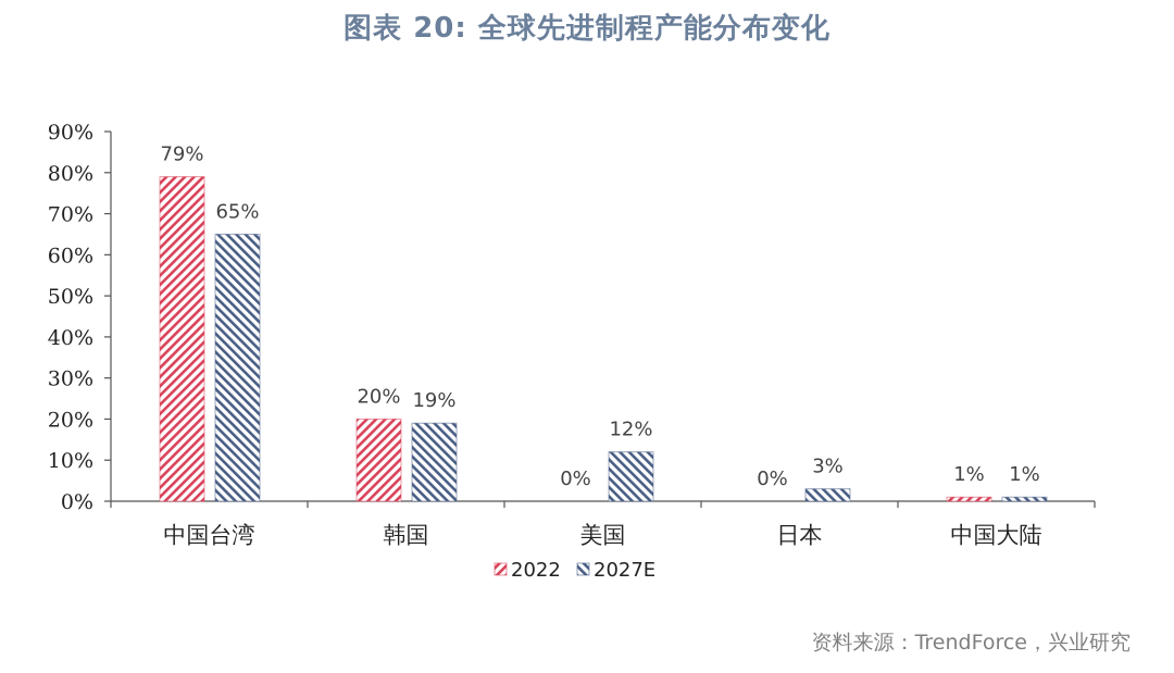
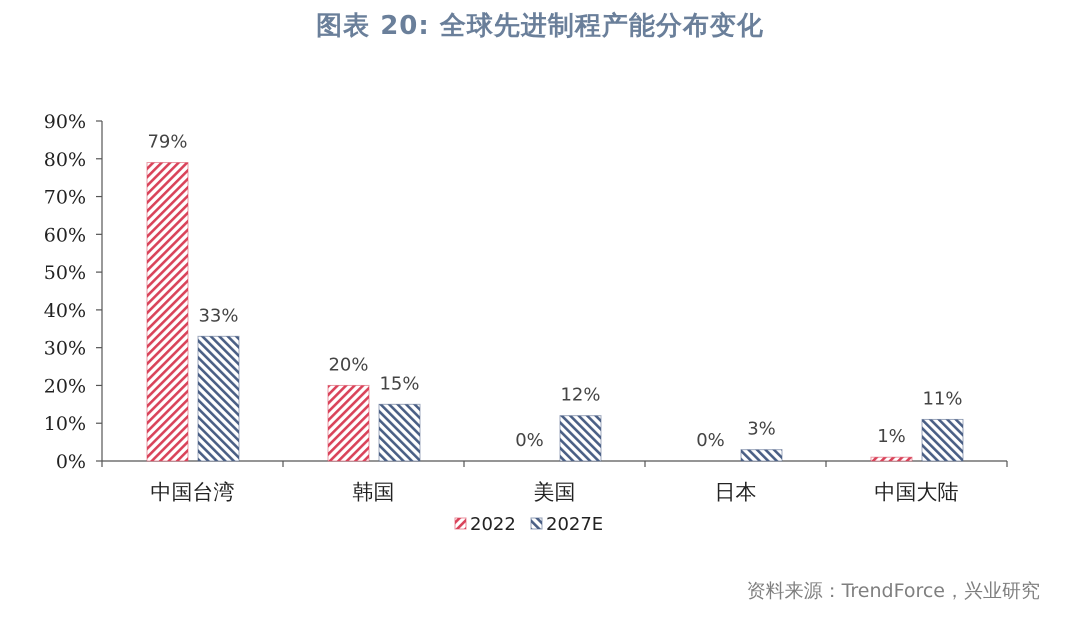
2027E/中国台湾: 65% -> 33%
2027E/韩国: 19% -> 15%
2027E/中国大陆: 1% -> 11%
